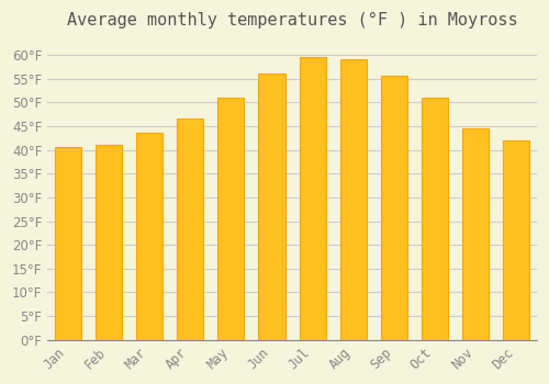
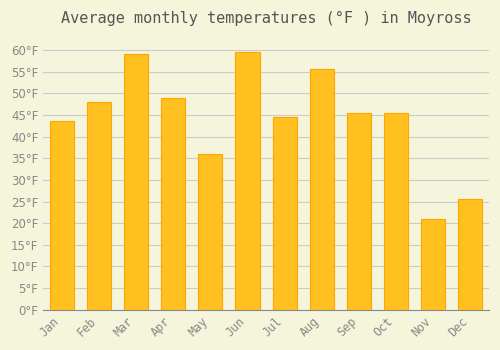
Jan: 40.5°F -> 43.5°F
Feb: 41.0°F -> 48.0°F
Mar: 43.5°F -> 59.0°F
Apr: 46.5°F -> 49.0°F
May: 51.0°F -> 36.0°F
Jun: 56.0°F -> 59.5°F
Jul: 59.5°F -> 44.5°F
Aug: 59.0°F -> 55.5°F
Sep: 55.5°F -> 45.5°F
Oct: 51.0°F -> 45.5°F
Nov: 44.5°F -> 21.0°F
Dec: 42.0°F -> 25.5°F
